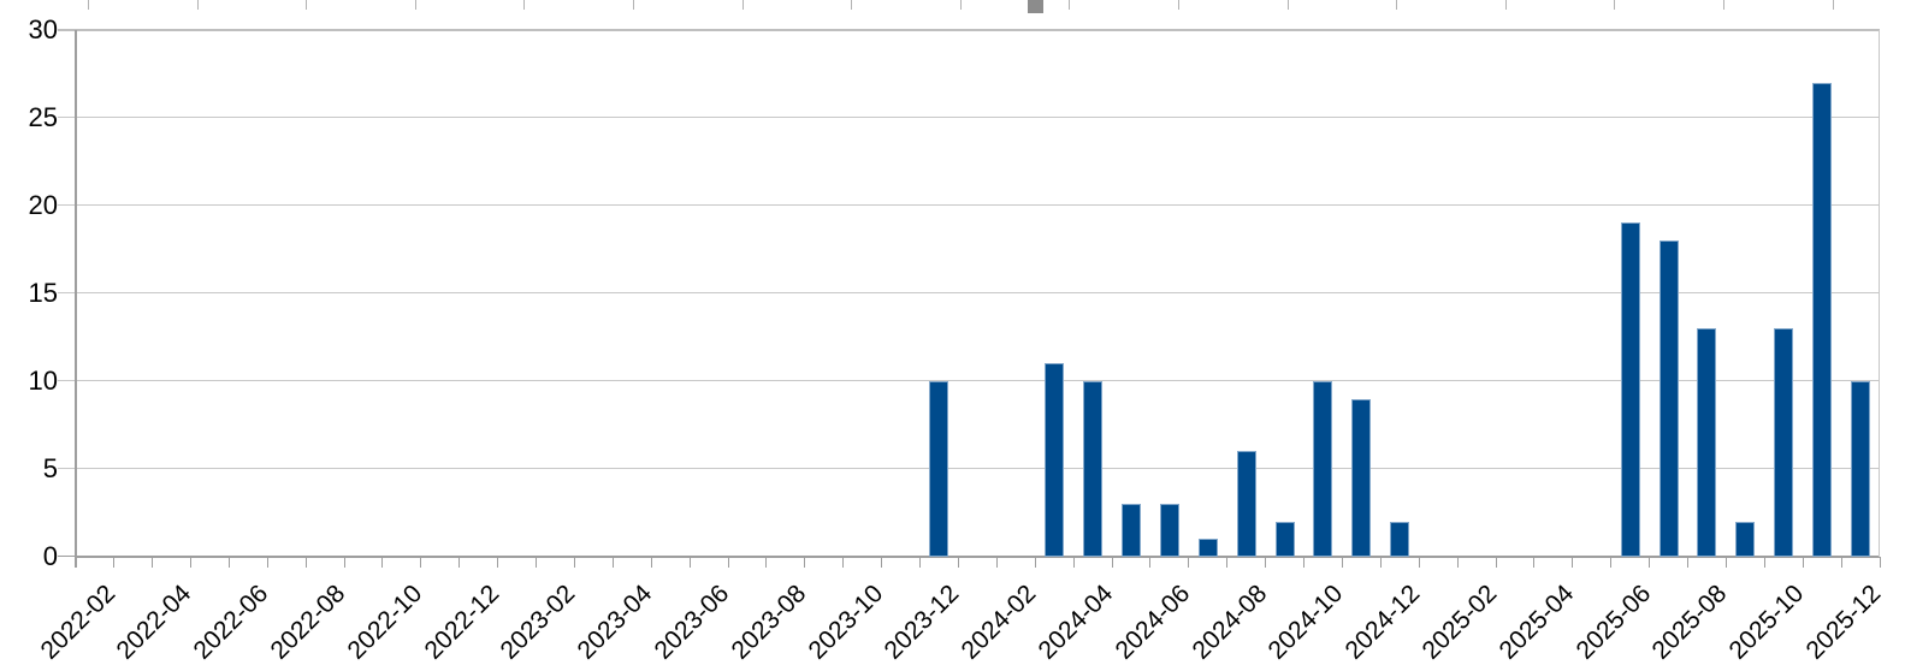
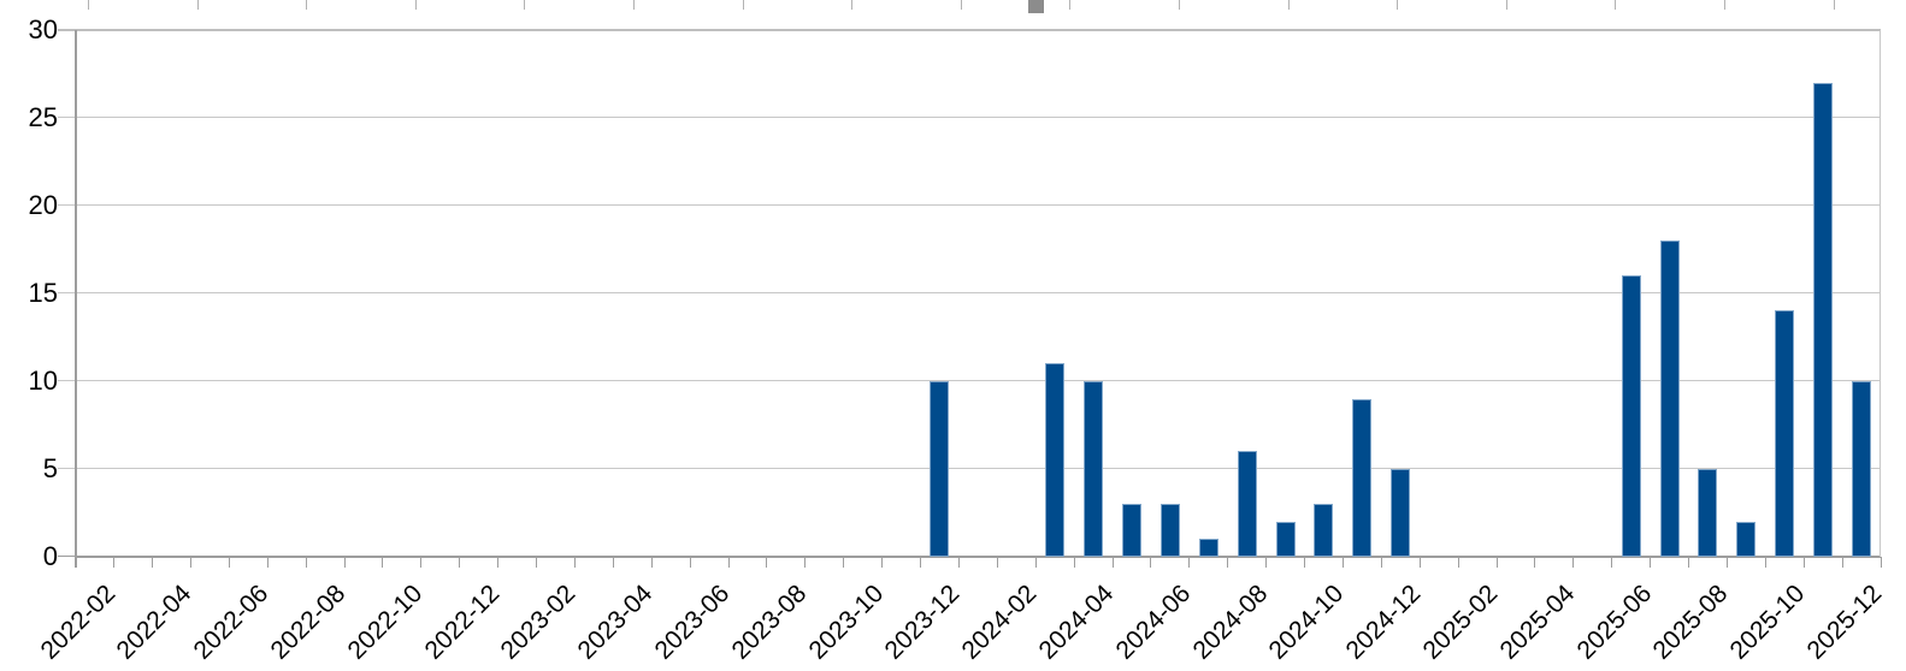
2024-10: 10 -> 3
2024-12: 2 -> 5
2025-06: 19 -> 16
2025-08: 13 -> 5
2025-10: 13 -> 14
